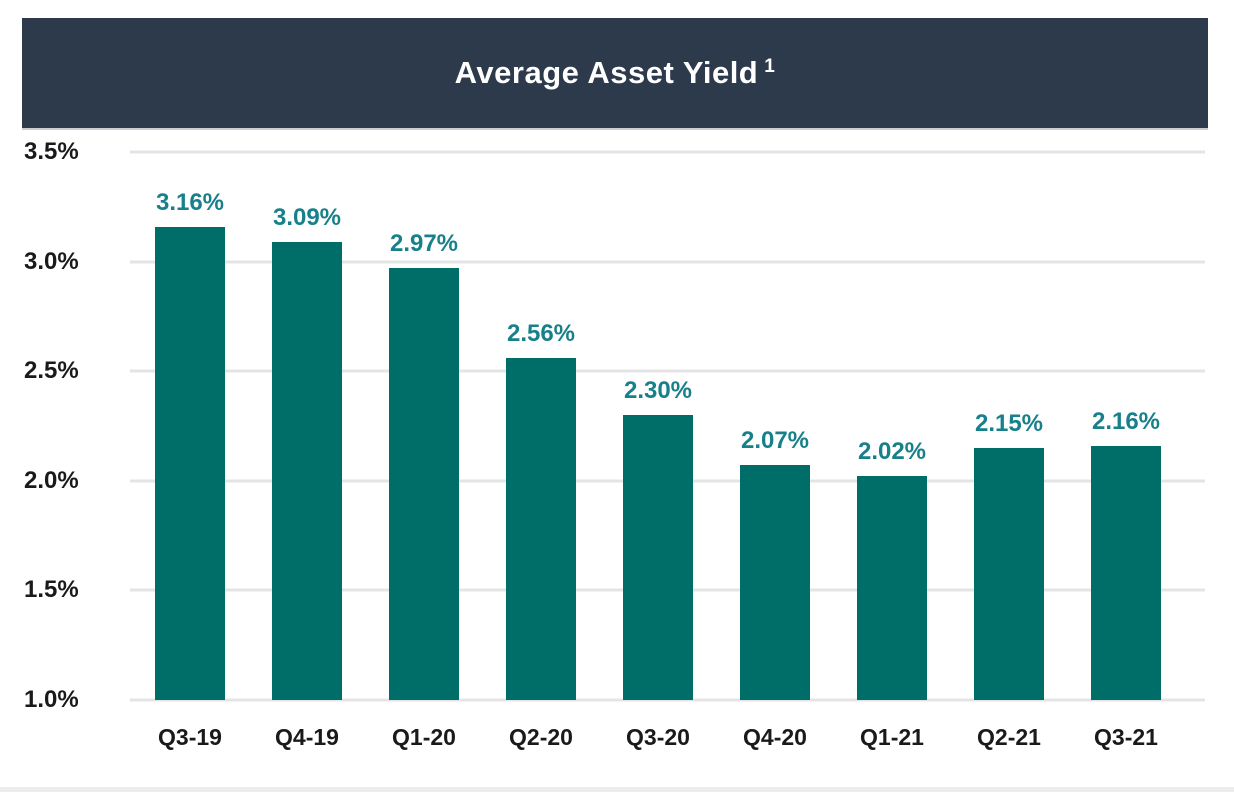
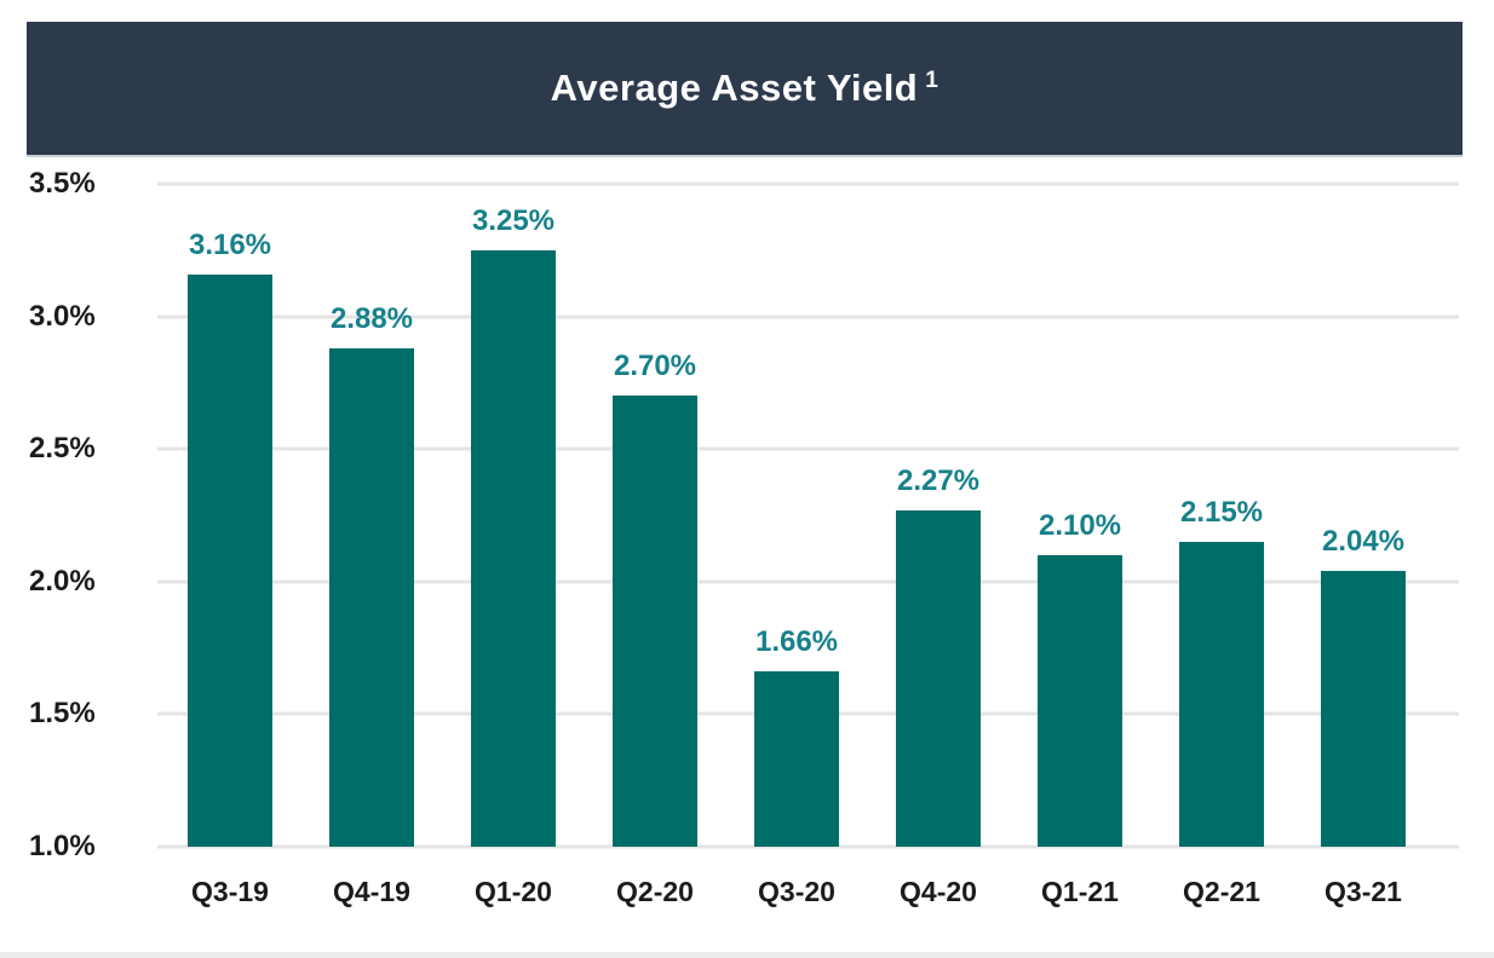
Q4-19: 3.09% -> 2.88%
Q1-20: 2.97% -> 3.25%
Q2-20: 2.56% -> 2.70%
Q3-20: 2.30% -> 1.66%
Q4-20: 2.07% -> 2.27%
Q1-21: 2.02% -> 2.10%
Q3-21: 2.16% -> 2.04%
